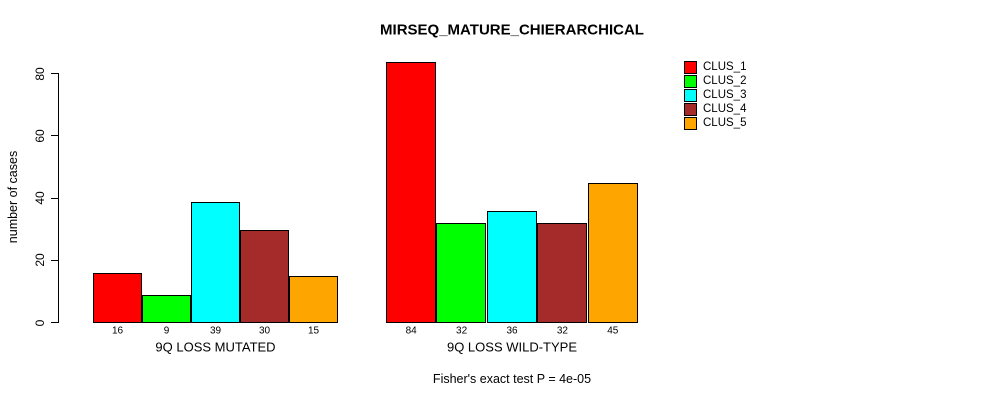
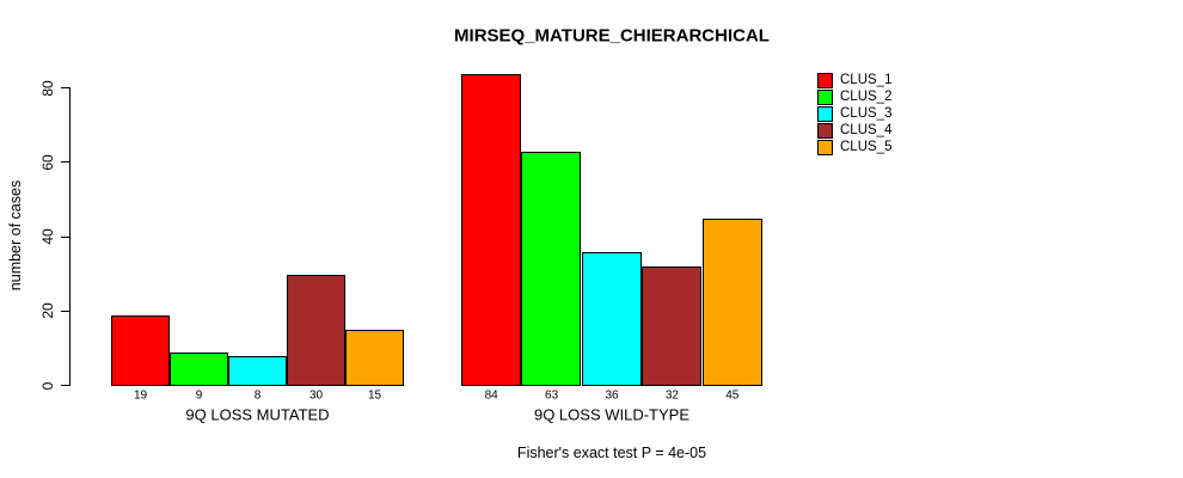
CLUS_1/9Q LOSS MUTATED: 16 -> 19
CLUS_3/9Q LOSS MUTATED: 39 -> 8
CLUS_2/9Q LOSS WILD-TYPE: 32 -> 63
